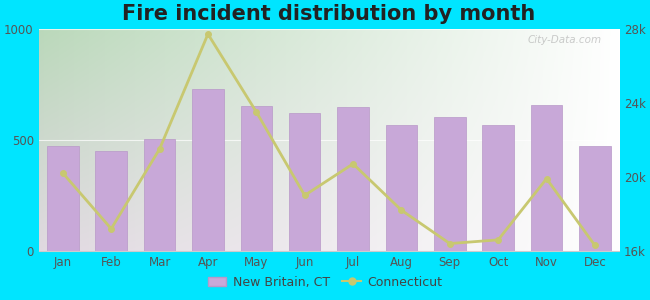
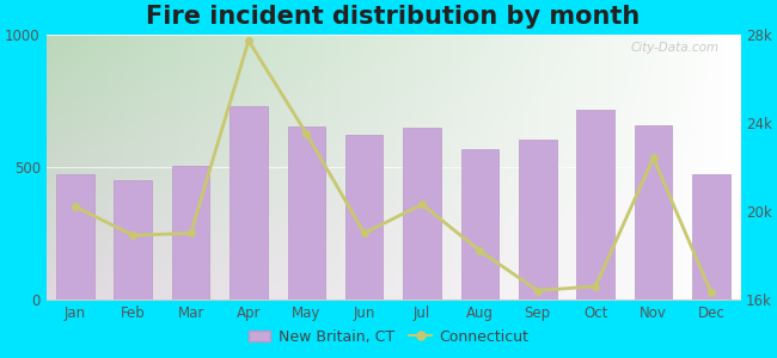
Connecticut/Feb: 17.2k -> 18.9k
Connecticut/Mar: 21.5k -> 19.0k
Connecticut/Jul: 20.7k -> 20.3k
New Britain, CT/Oct: 565 -> 715
Connecticut/Nov: 19.9k -> 22.4k
